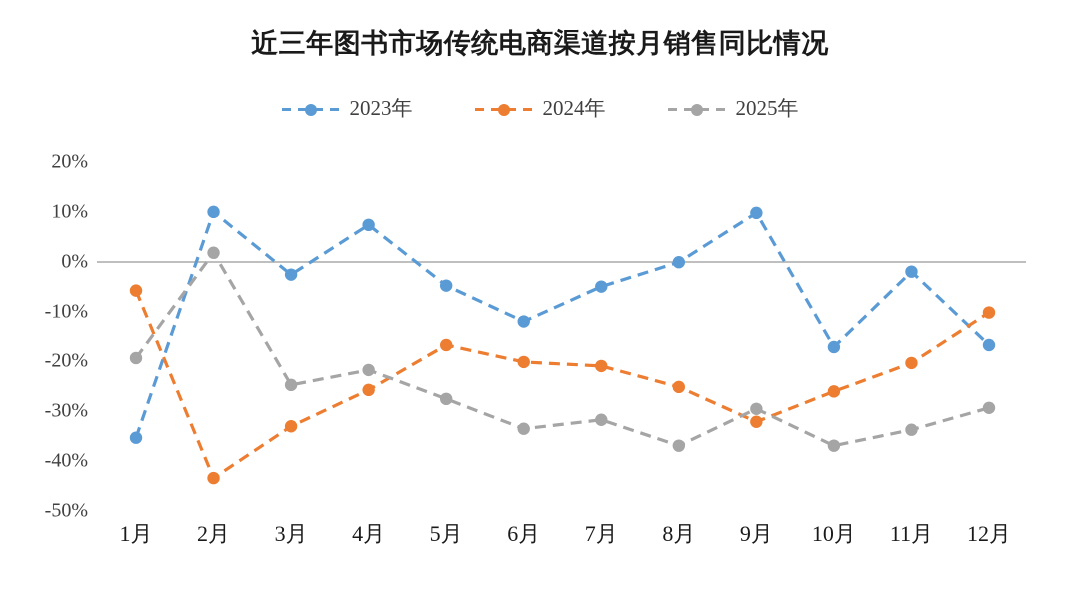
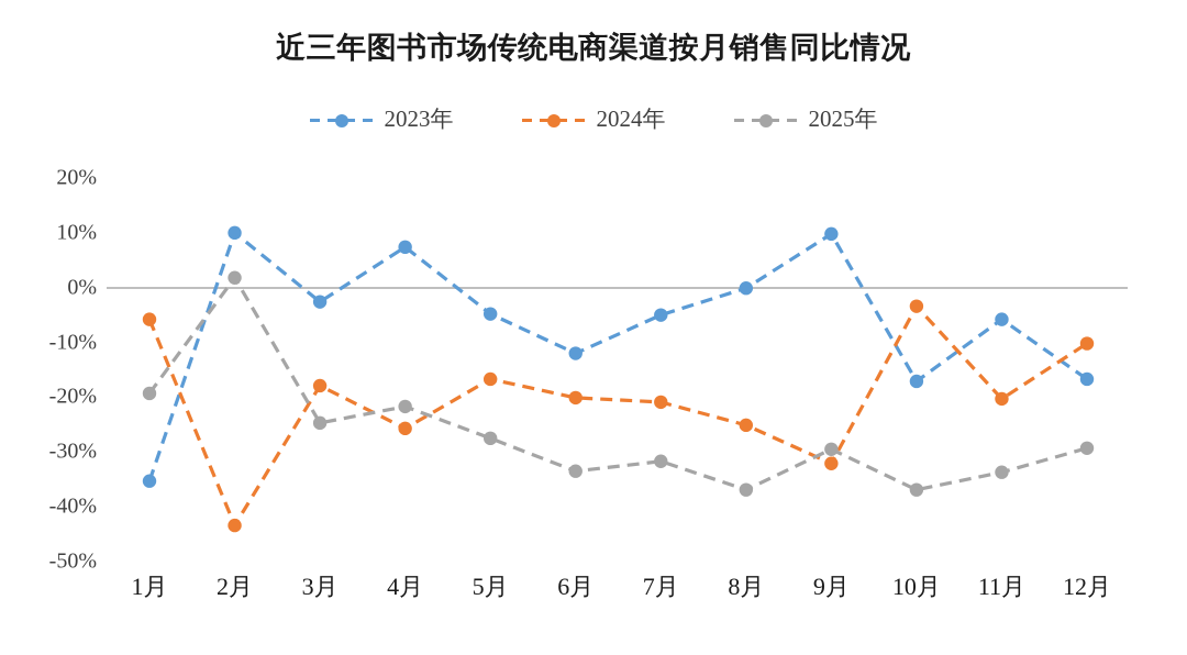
2024年/3月: -33% -> -18%
2024年/10月: -26% -> -3%
2023年/11月: -2% -> -6%
